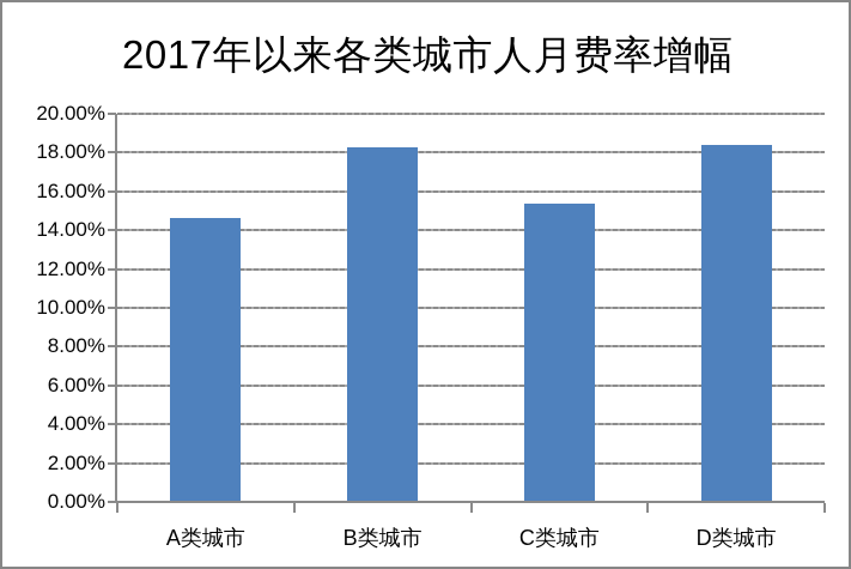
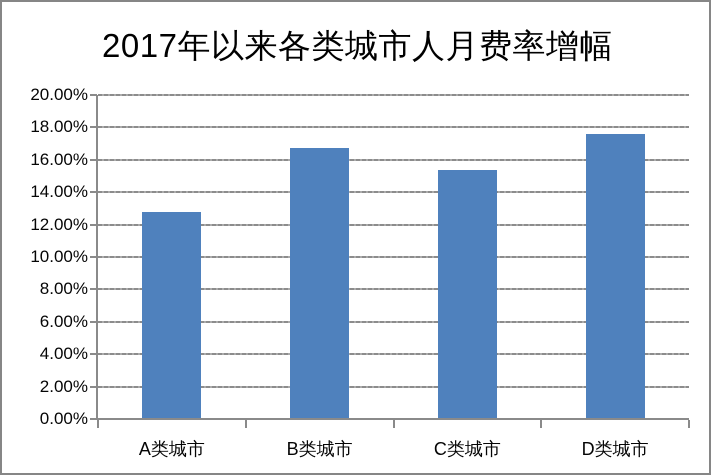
A类城市: 14.6% -> 12.8%
B类城市: 18.3% -> 16.7%
D类城市: 18.4% -> 17.6%
